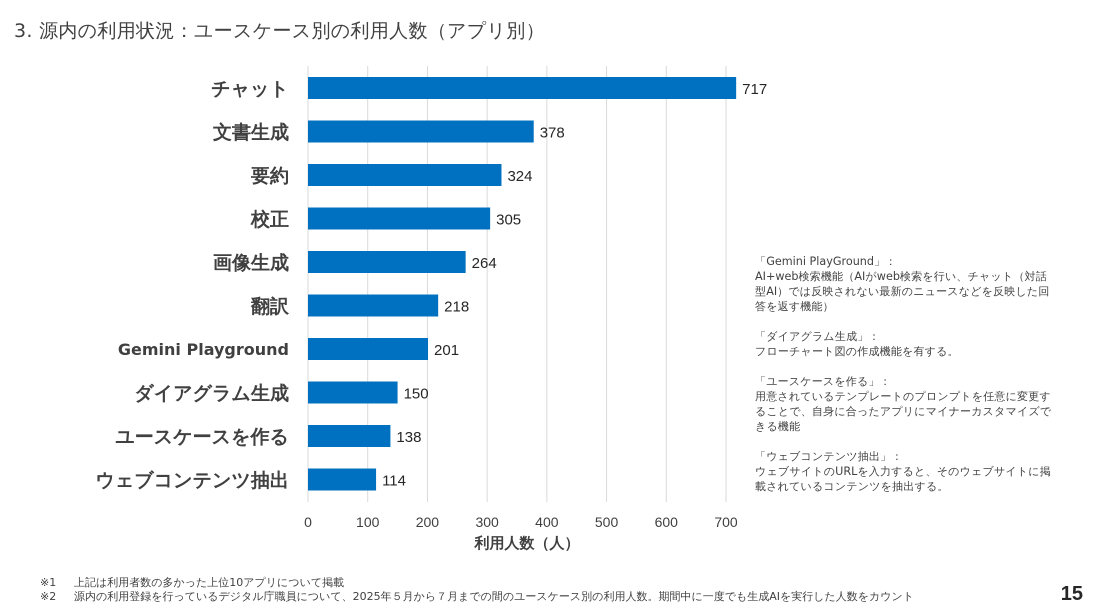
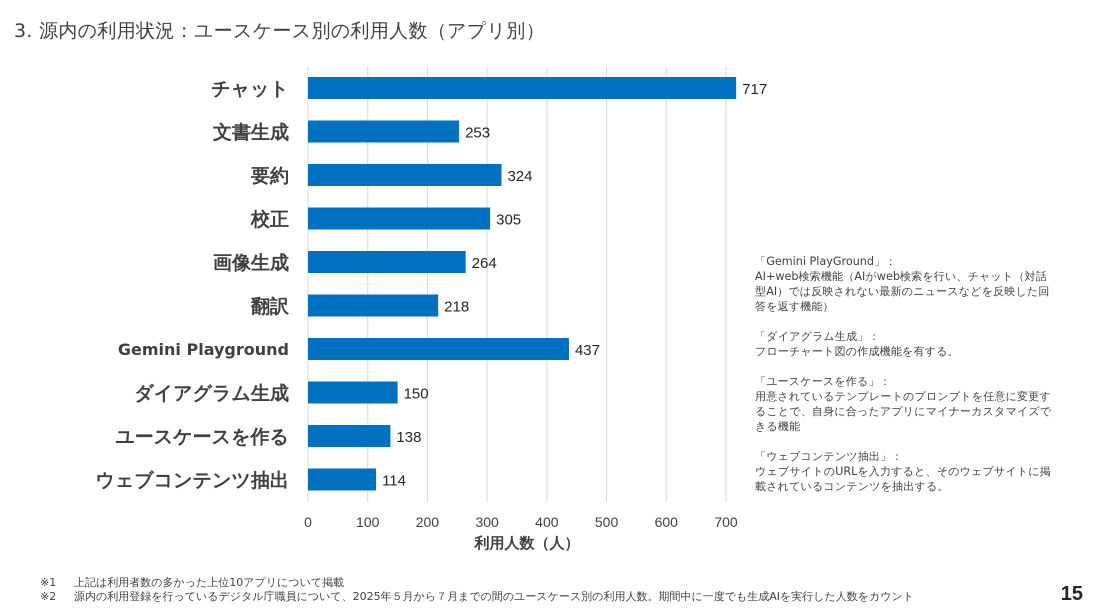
文書生成: 378 -> 253
Gemini Playground: 201 -> 437
